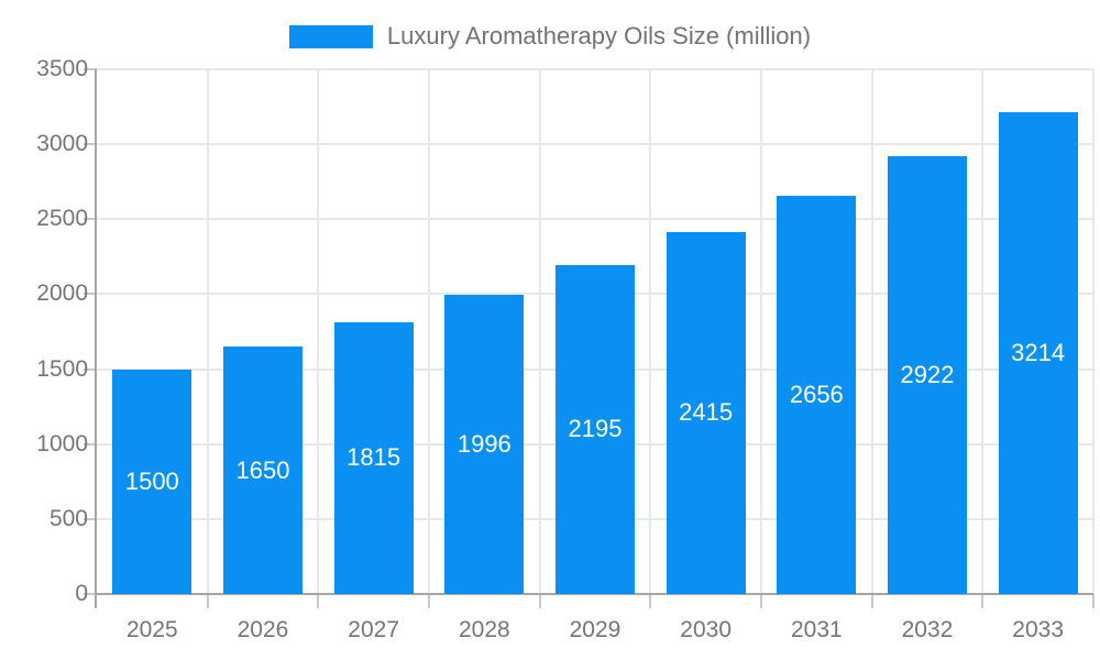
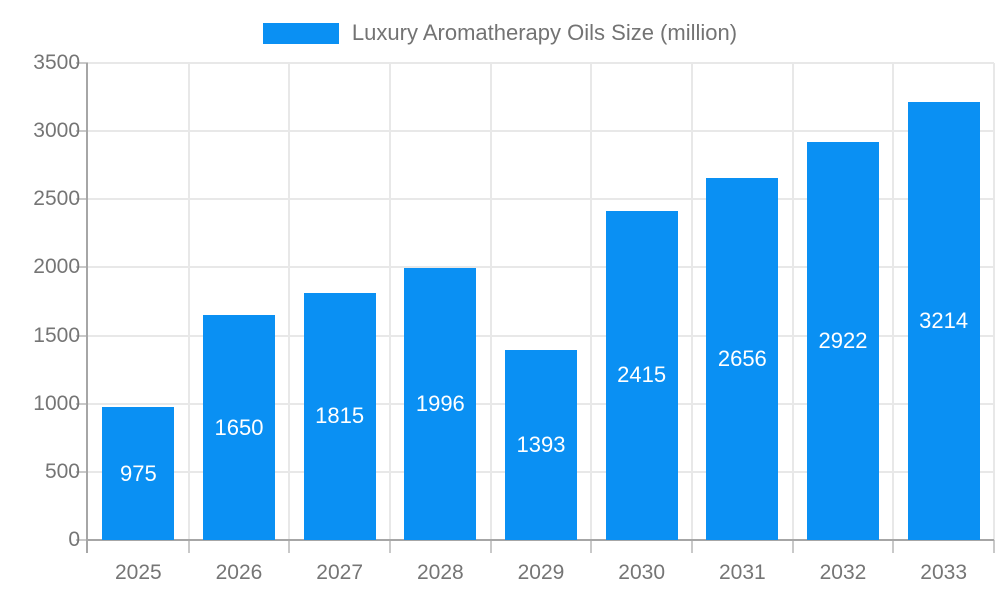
2025: 1500 -> 975
2029: 2195 -> 1393
